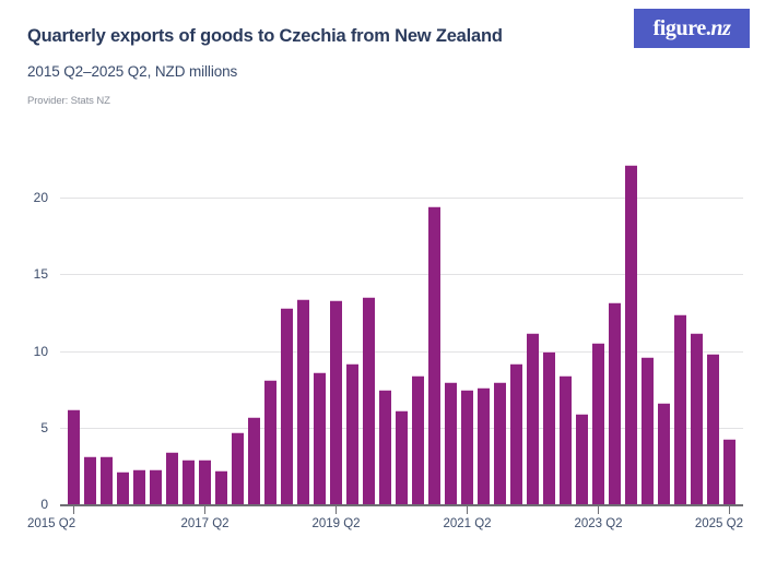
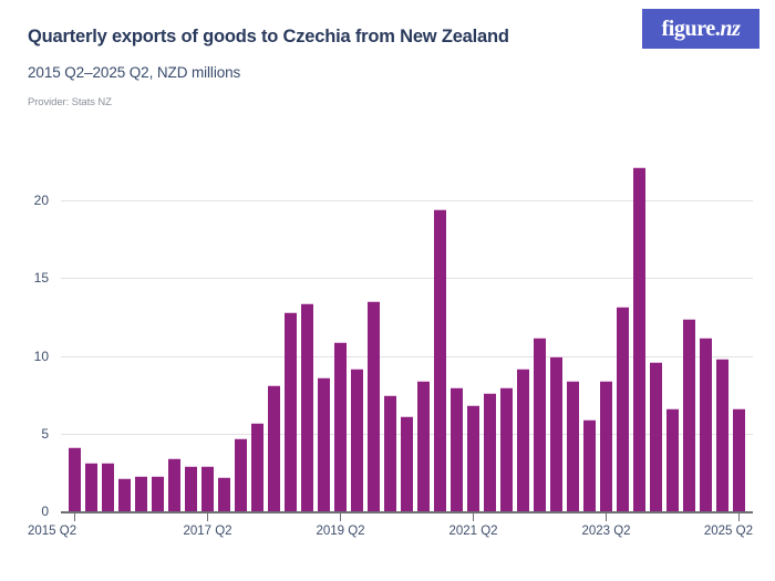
2015 Q2: 6.2 -> 4.1
2019 Q2: 13.3 -> 10.9
2021 Q2: 7.5 -> 6.8
2023 Q2: 10.5 -> 8.4
2025 Q2: 4.3 -> 6.6
